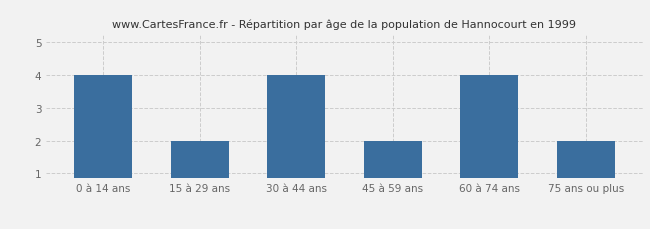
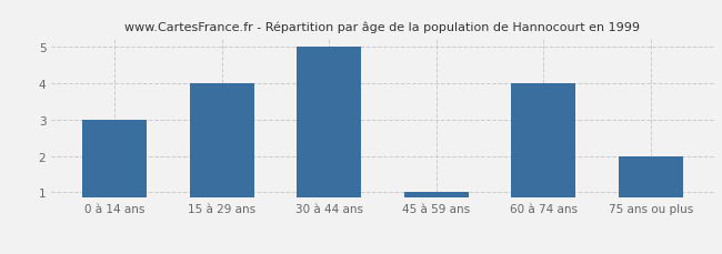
0 à 14 ans: 4 -> 3
15 à 29 ans: 2 -> 4
30 à 44 ans: 4 -> 5
45 à 59 ans: 2 -> 1
